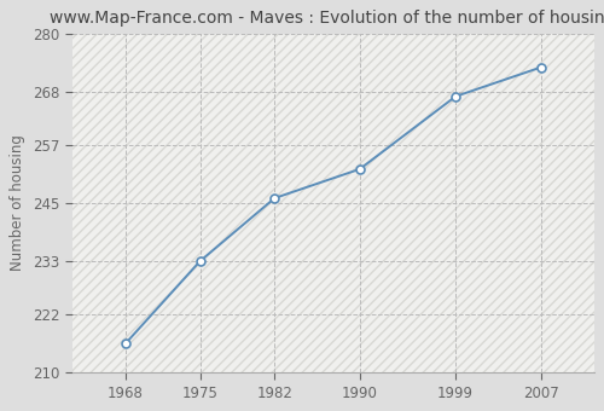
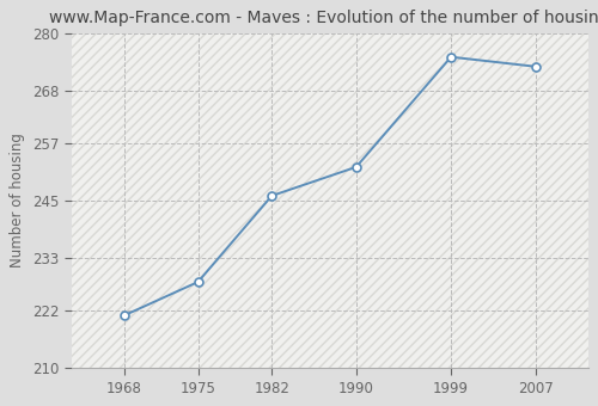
1968: 216 -> 221
1975: 233 -> 228
1999: 267 -> 275
